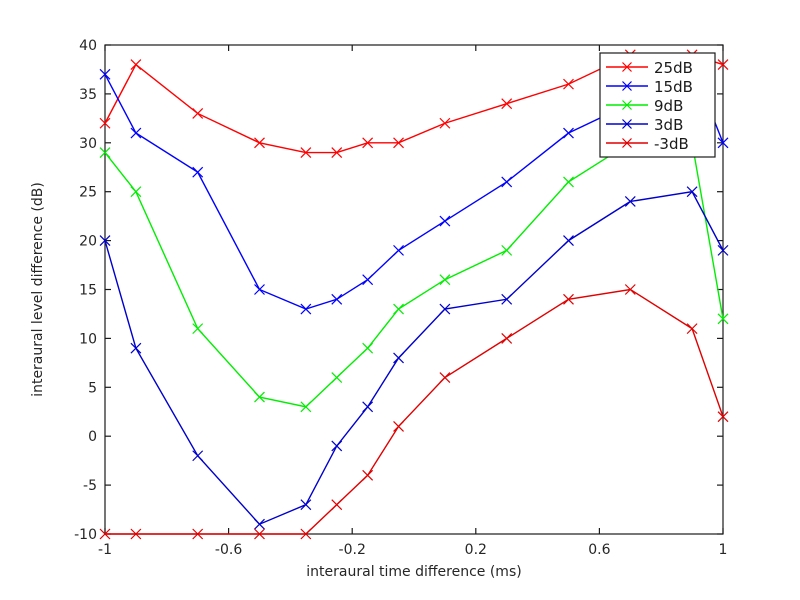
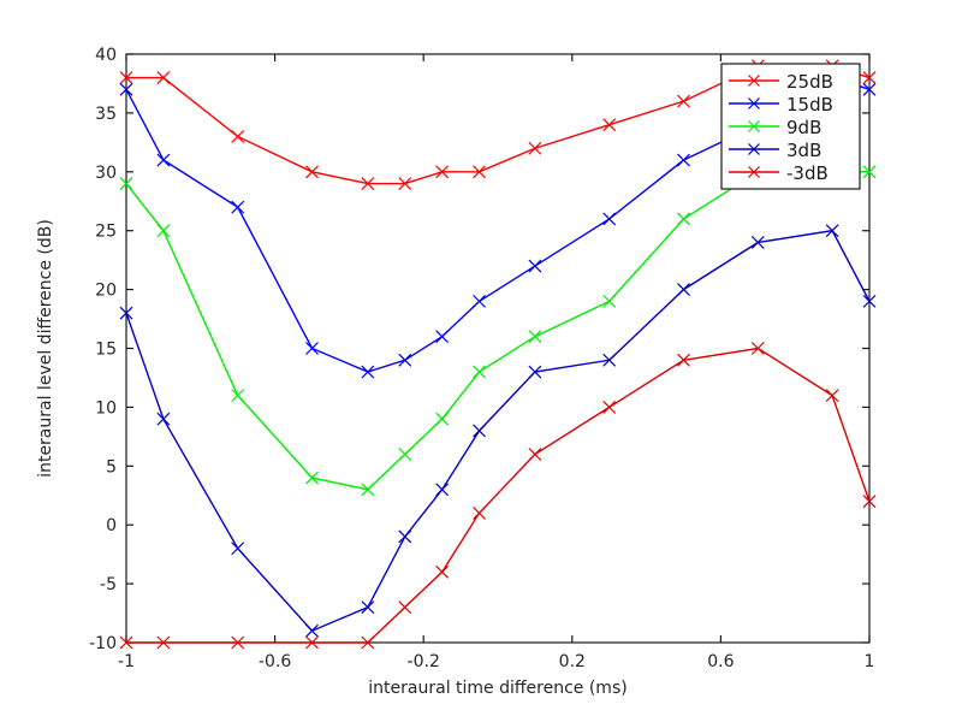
25dB/-1: 32 -> 38
3dB/-1: 20 -> 18
15dB/1: 30 -> 37
9dB/1: 12 -> 30
